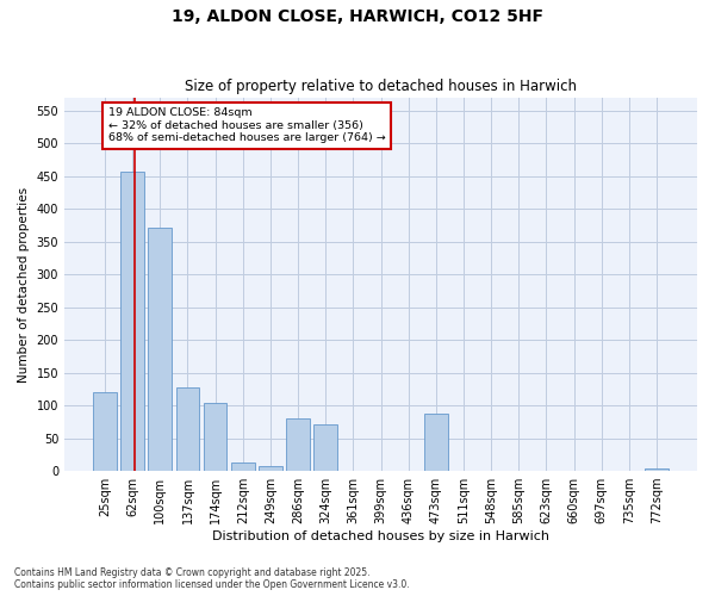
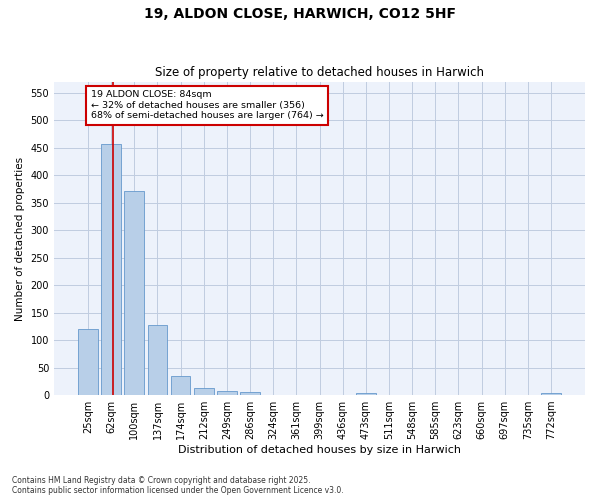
174sqm: 104 -> 34
286sqm: 80 -> 5
324sqm: 72 -> 1
473sqm: 88 -> 3
